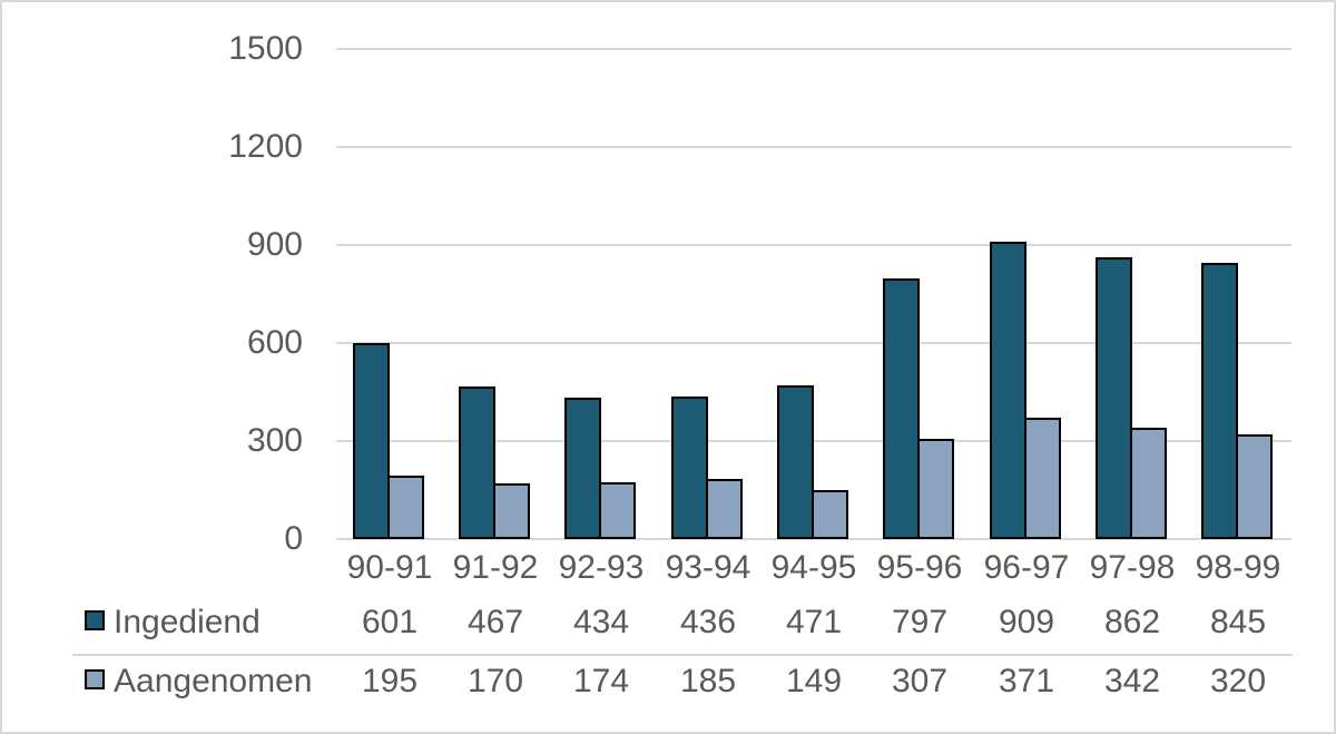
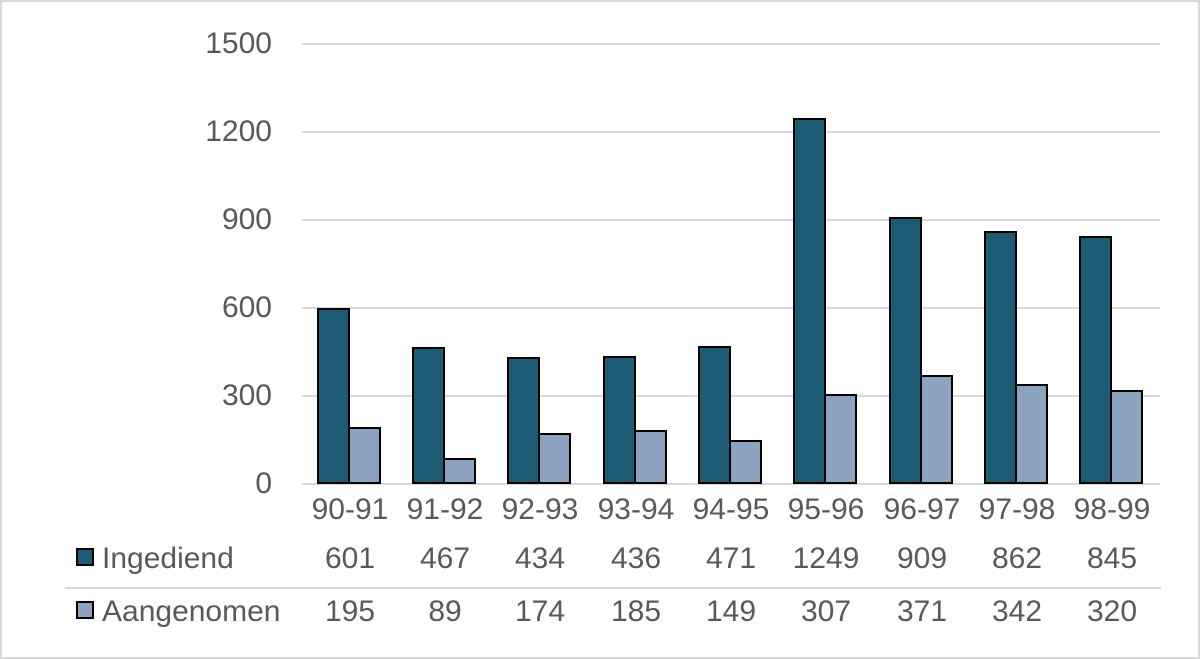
Aangenomen/91-92: 170 -> 89
Ingediend/95-96: 797 -> 1249
